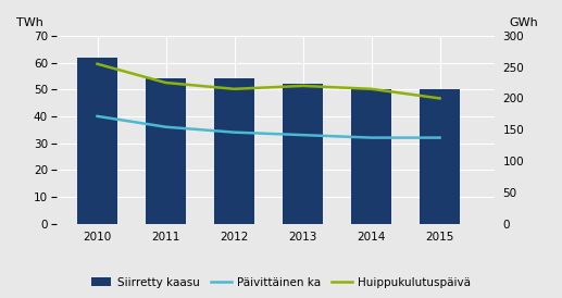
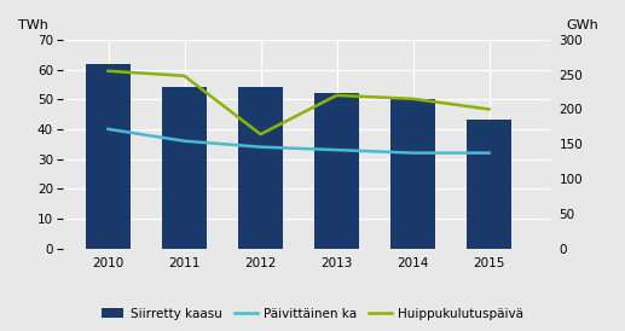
Huippukulutuspäivä/2011: 225 -> 248
Huippukulutuspäivä/2012: 215 -> 164
Siirretty kaasu/2015: 50 -> 43
